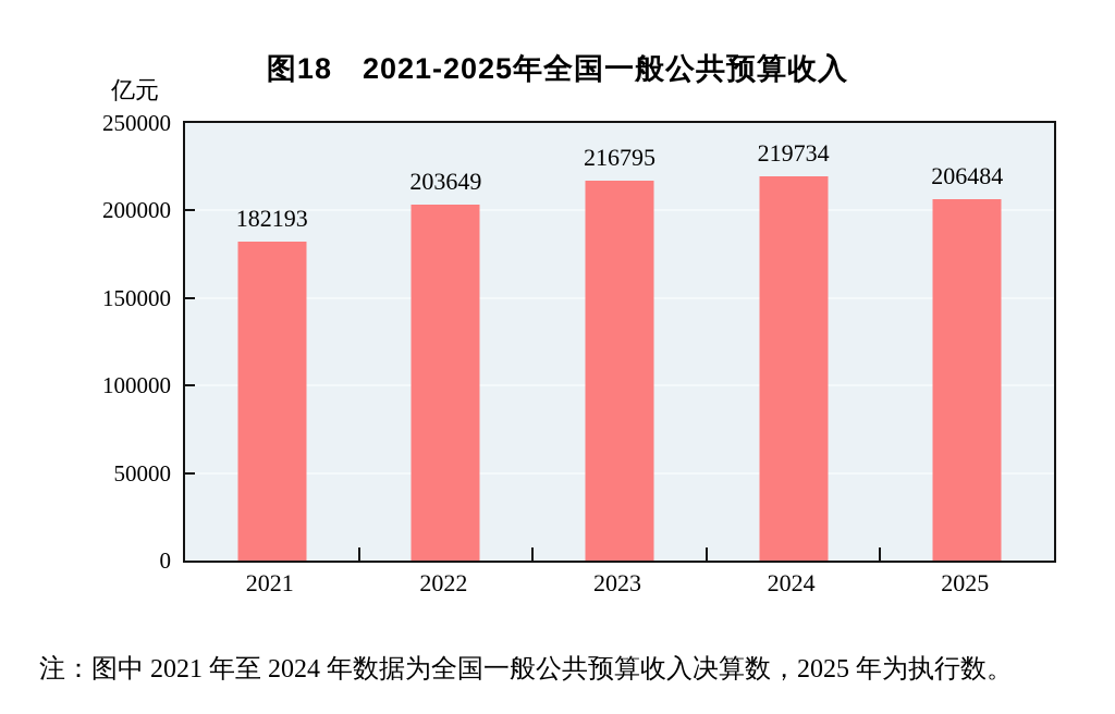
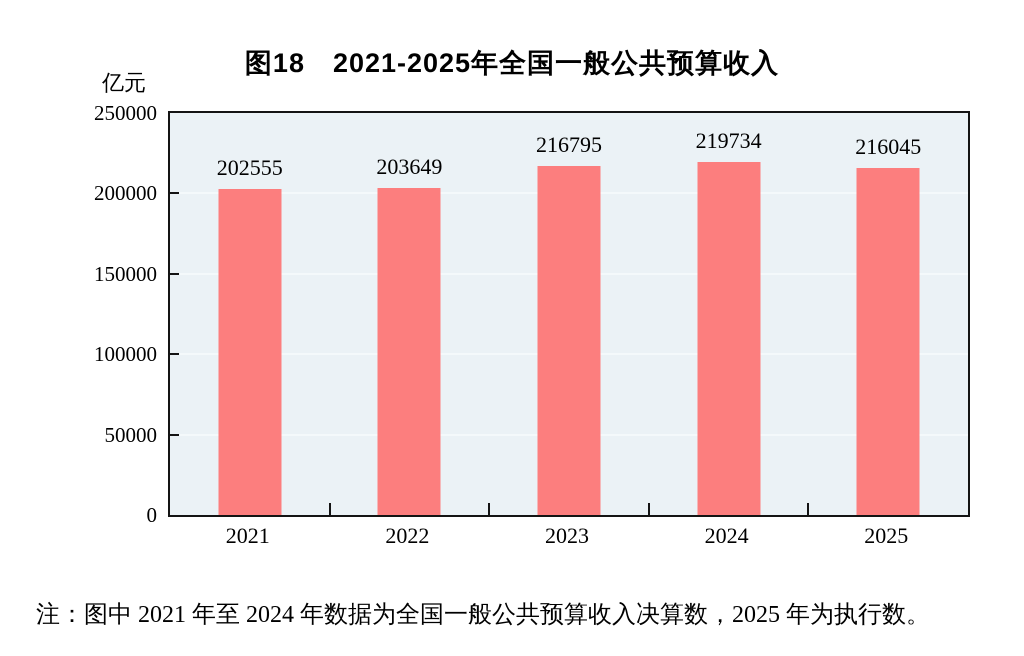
2021: 182193 -> 202555
2025: 206484 -> 216045
